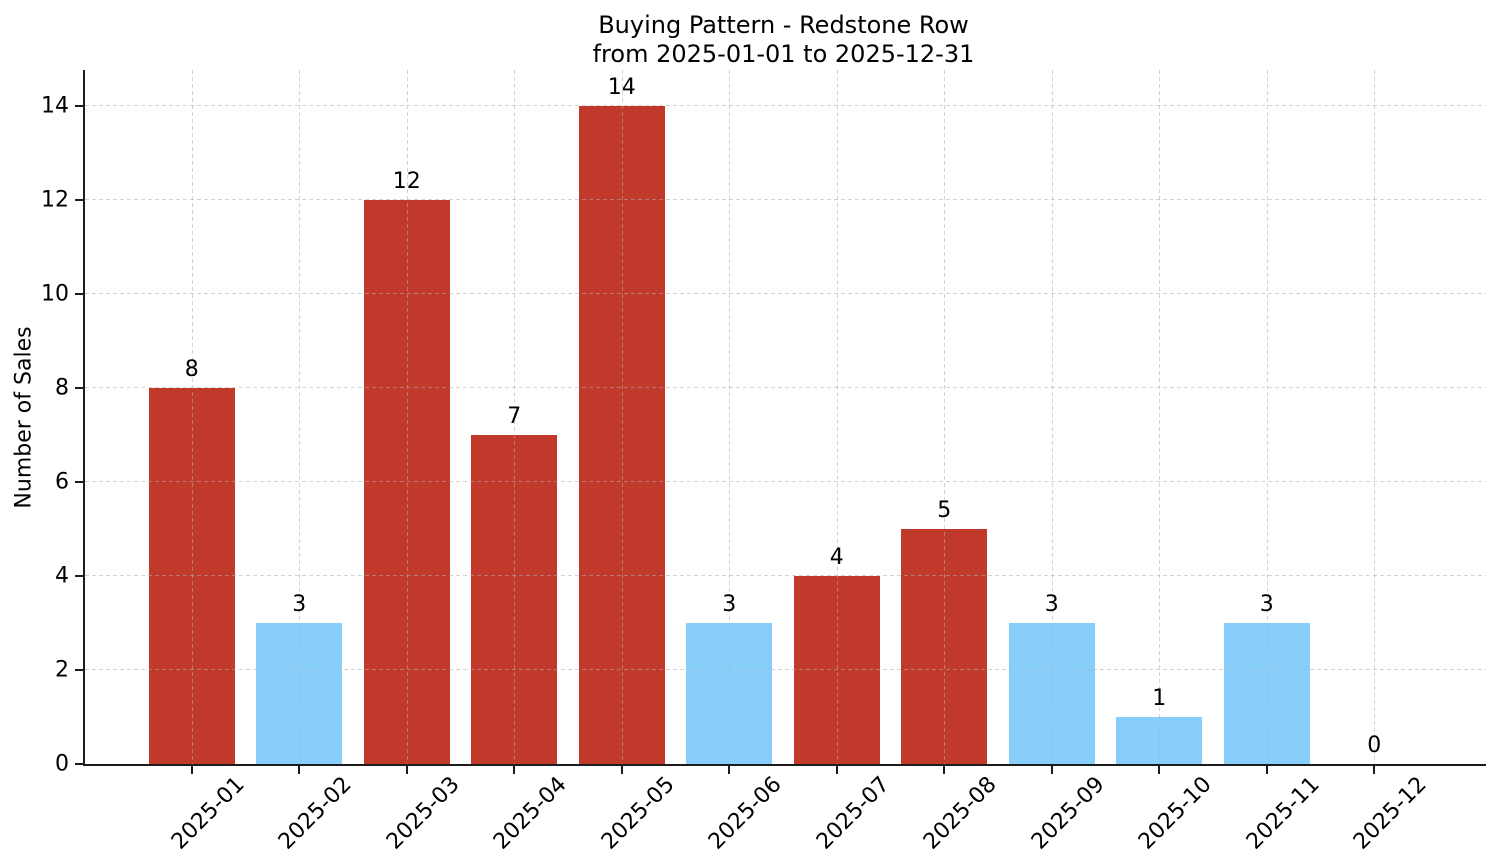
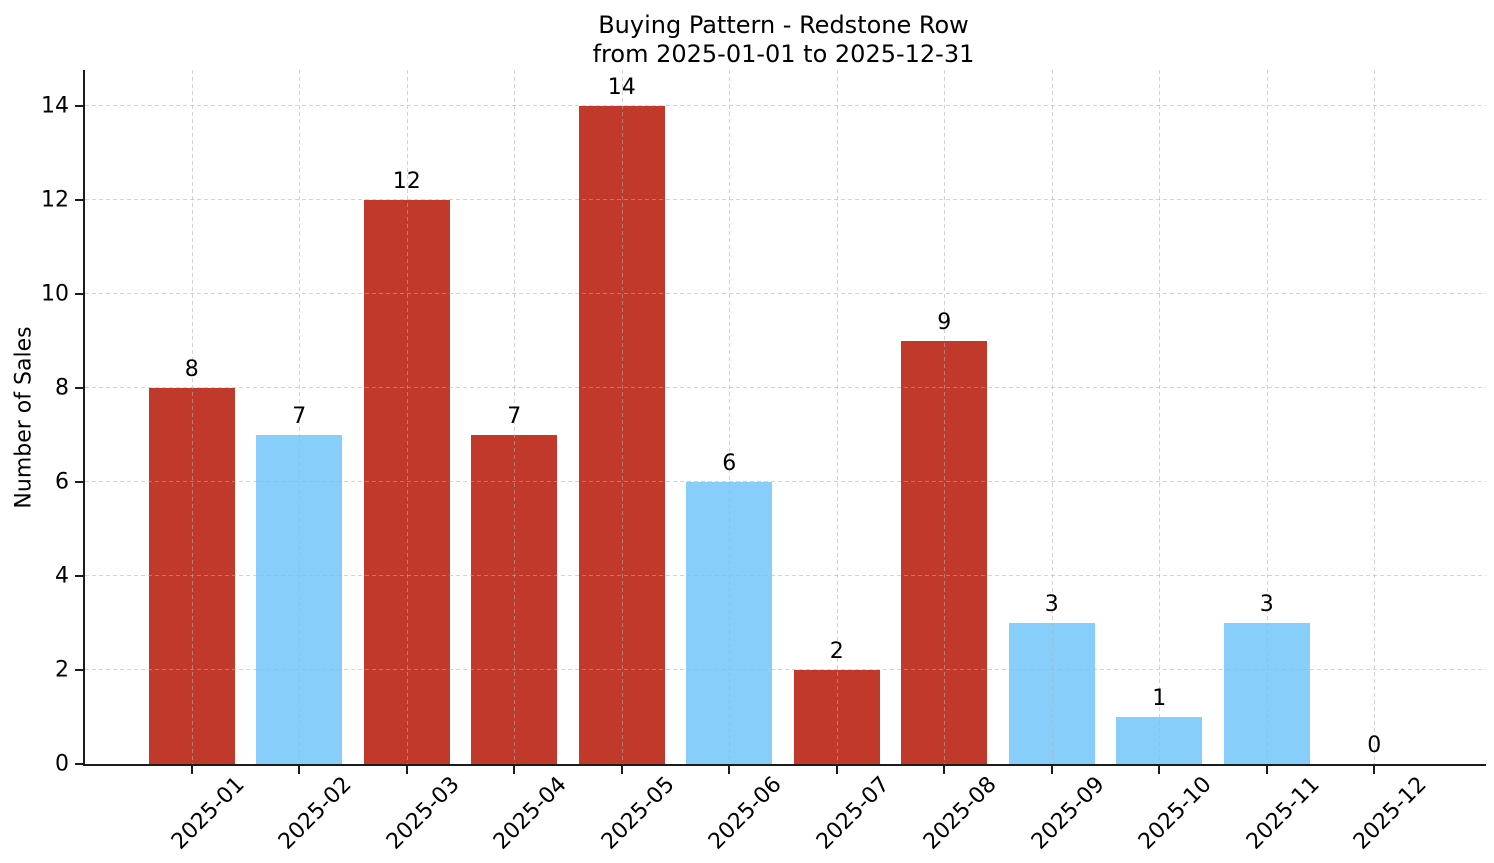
2025-02: 3 -> 7
2025-06: 3 -> 6
2025-07: 4 -> 2
2025-08: 5 -> 9
